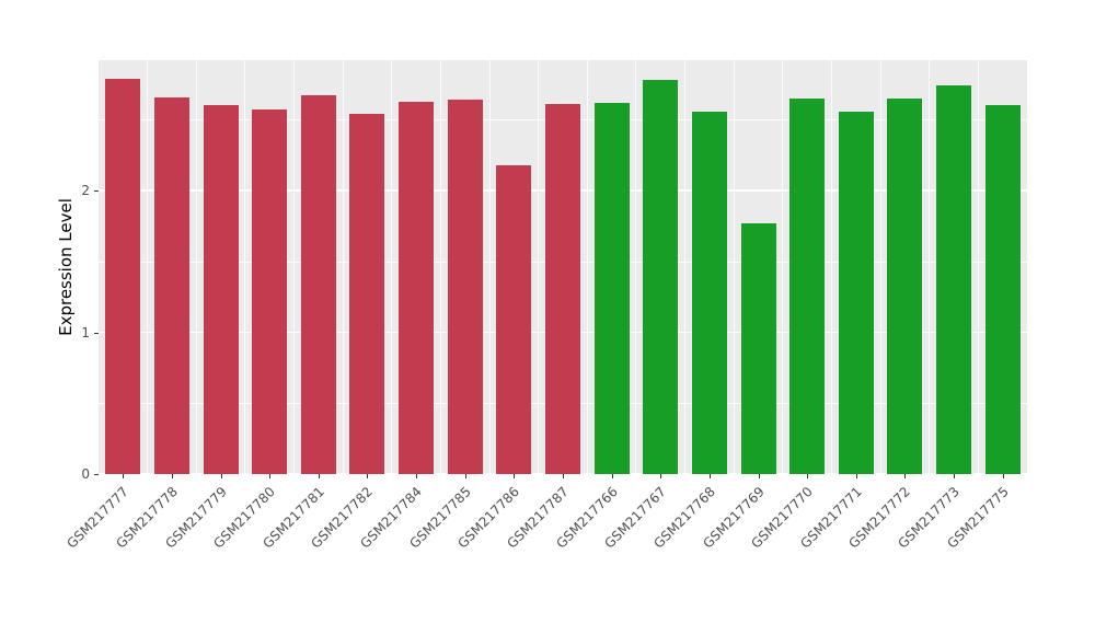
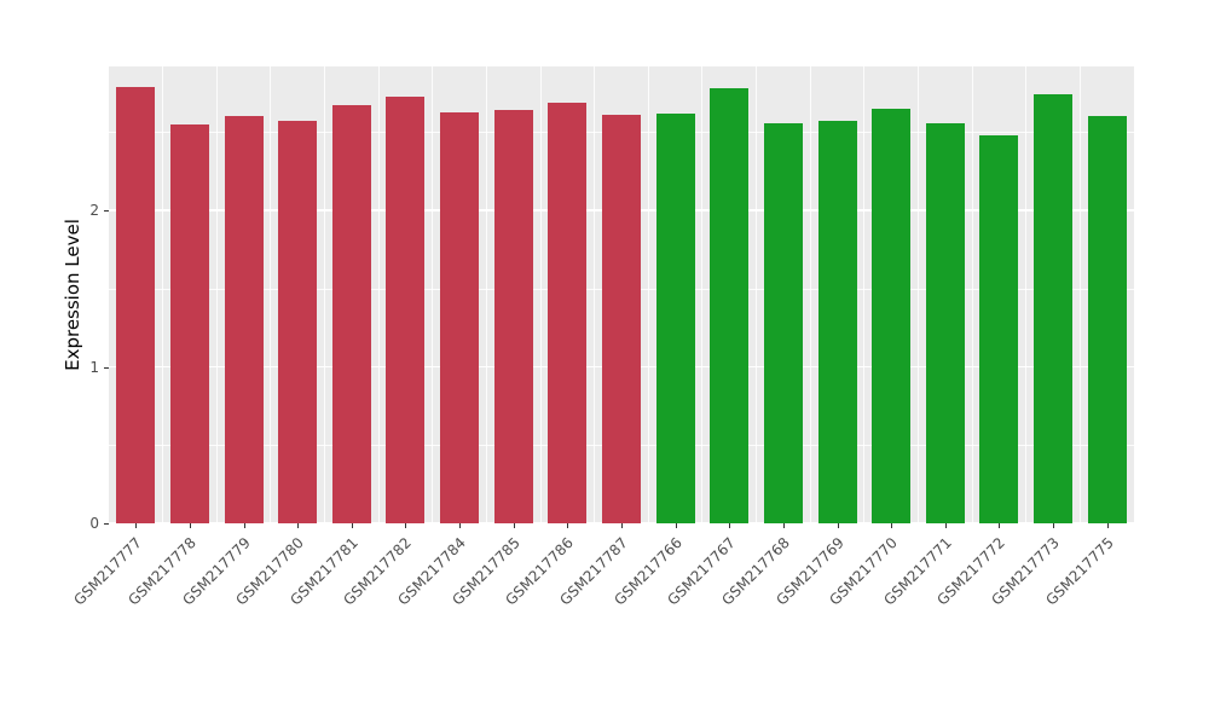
GSM217778: 2.66 -> 2.55
GSM217782: 2.54 -> 2.73
GSM217786: 2.18 -> 2.69
GSM217769: 1.77 -> 2.57
GSM217772: 2.65 -> 2.48
